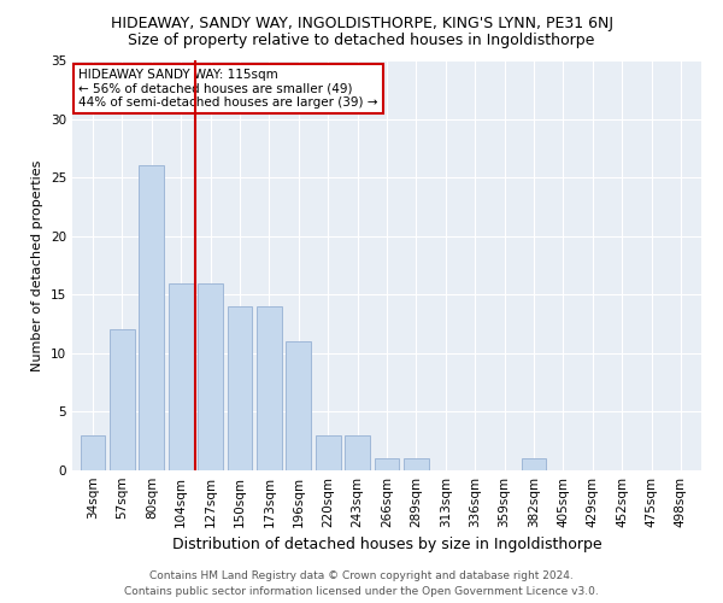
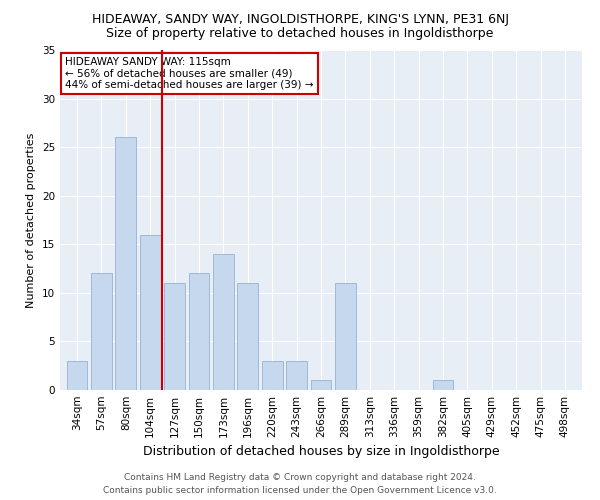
127sqm: 16 -> 11
150sqm: 14 -> 12
289sqm: 1 -> 11
